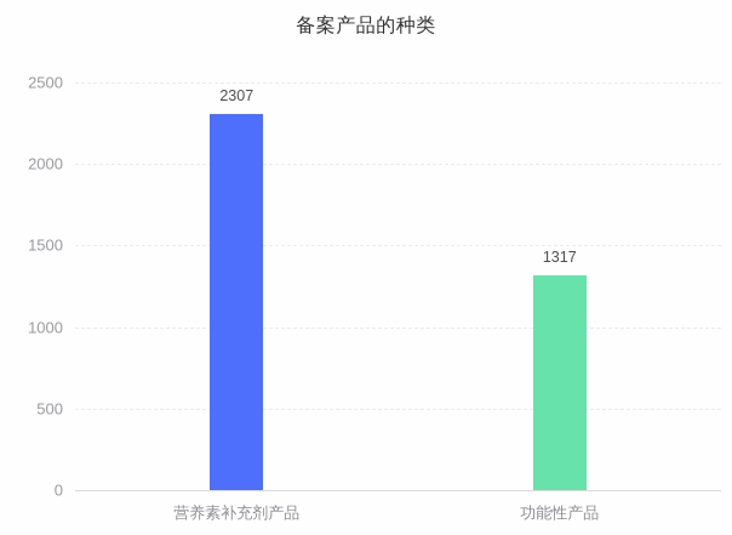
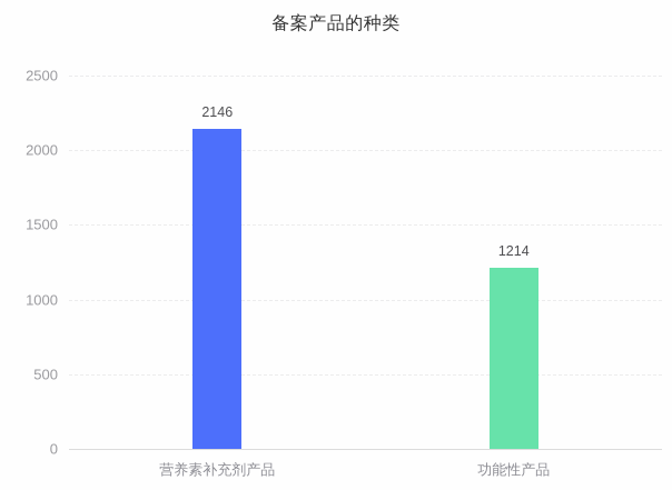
营养素补充剂产品: 2307 -> 2146
功能性产品: 1317 -> 1214
